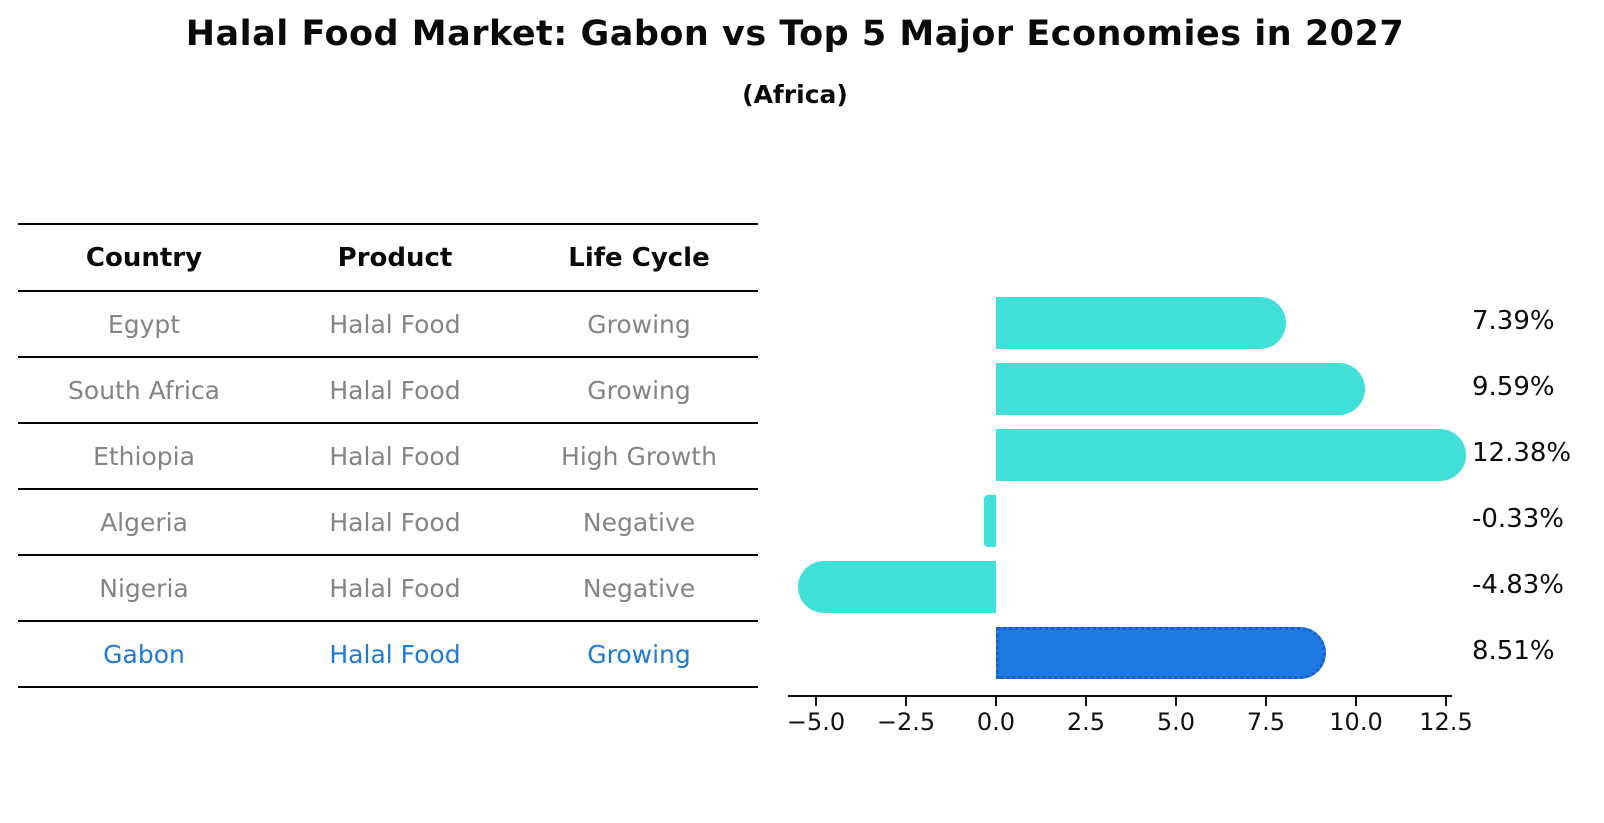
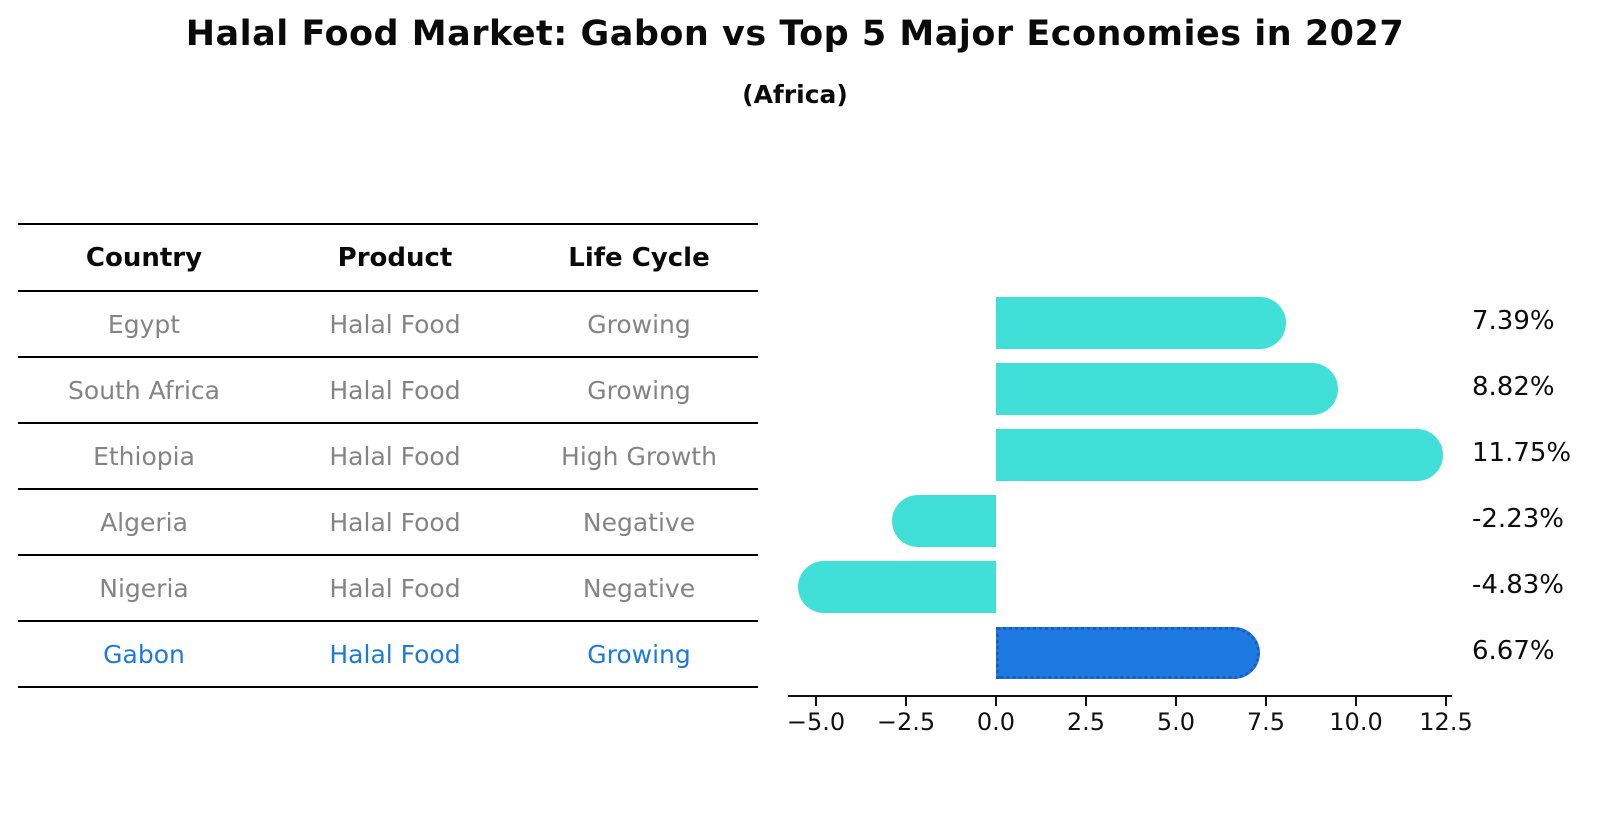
South Africa: 9.59% -> 8.82%
Ethiopia: 12.38% -> 11.75%
Algeria: -0.33% -> -2.23%
Gabon: 8.51% -> 6.67%
